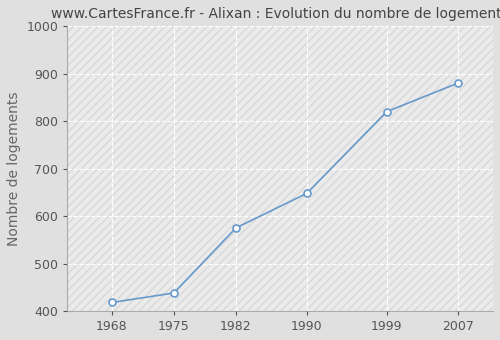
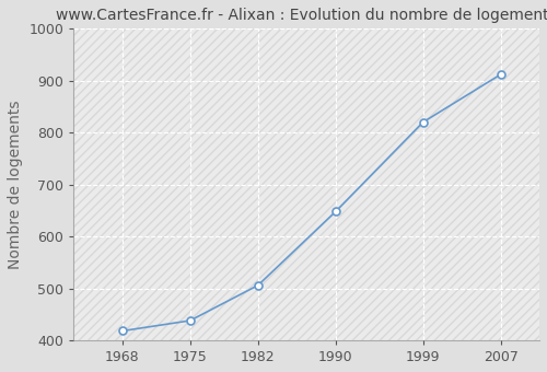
1982: 575 -> 506
2007: 880 -> 912
